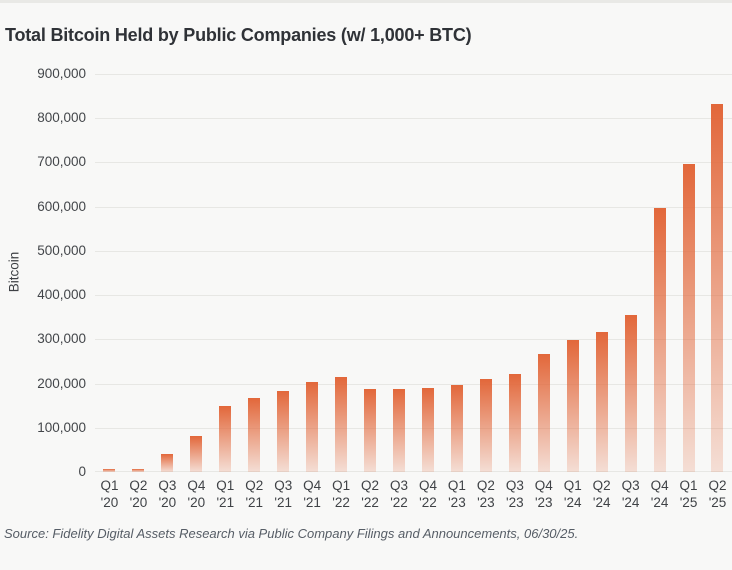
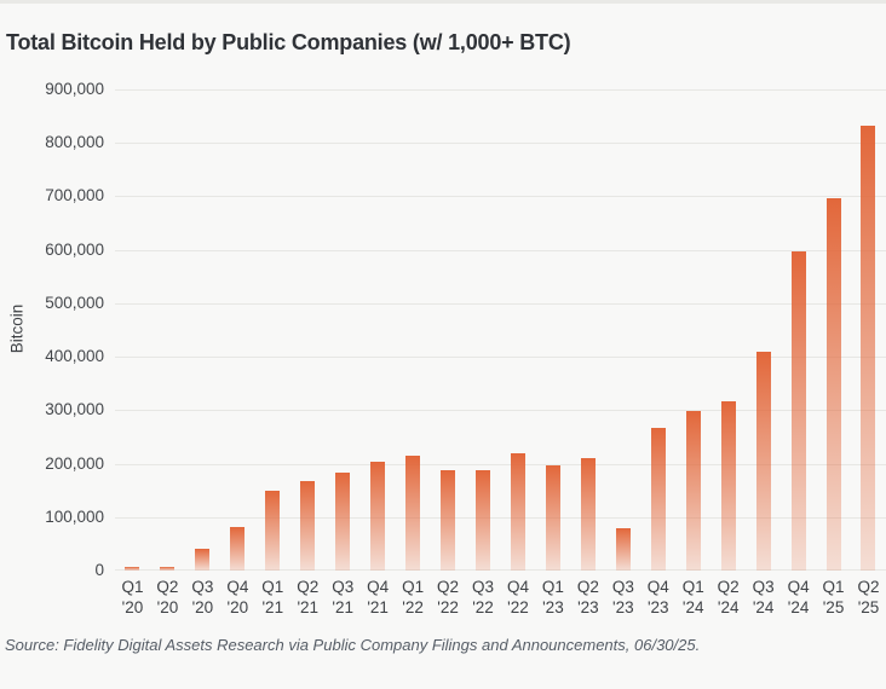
Q4 '22: 190000 -> 220000
Q3 '23: 220000 -> 80000
Q3 '24: 360000 -> 410000
